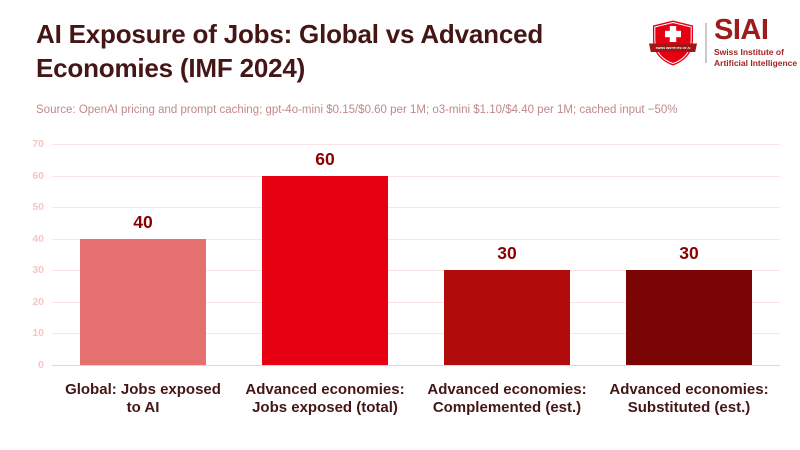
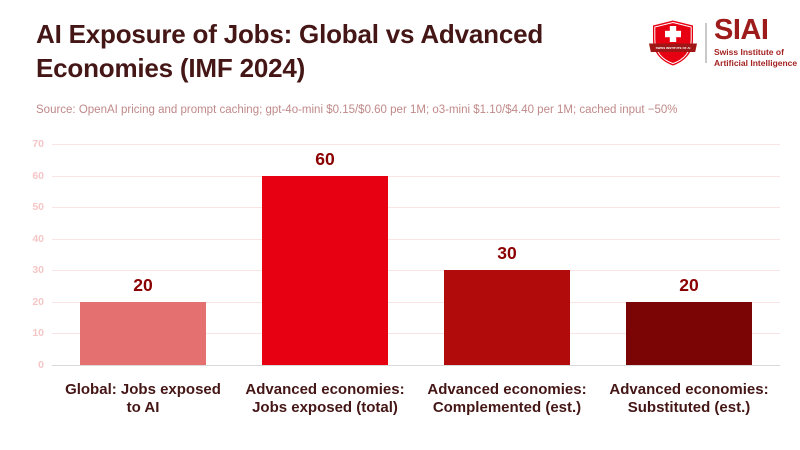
Global: Jobs exposed to AI: 40 -> 20
Advanced economies: Substituted (est.): 30 -> 20
